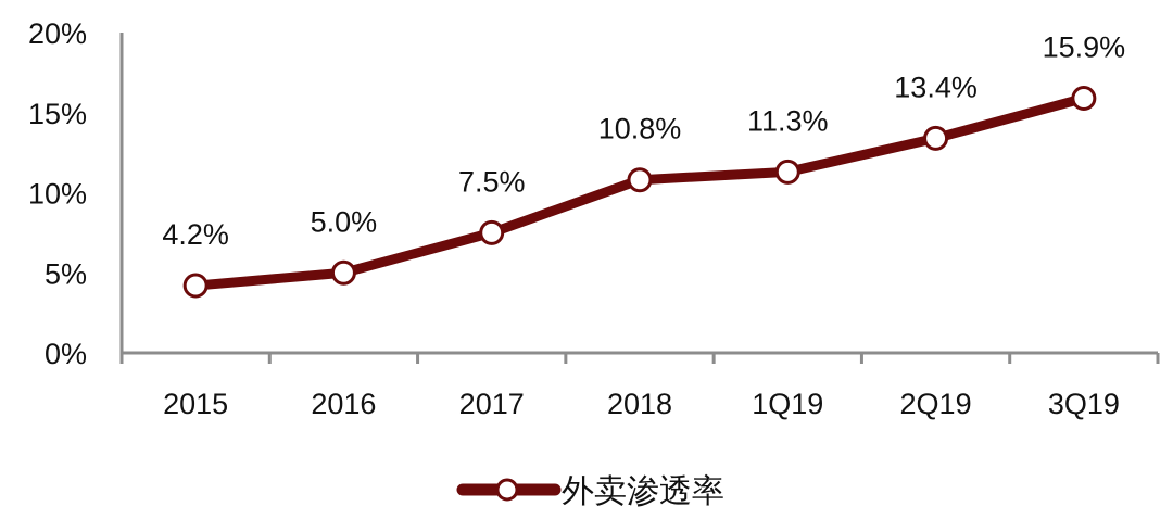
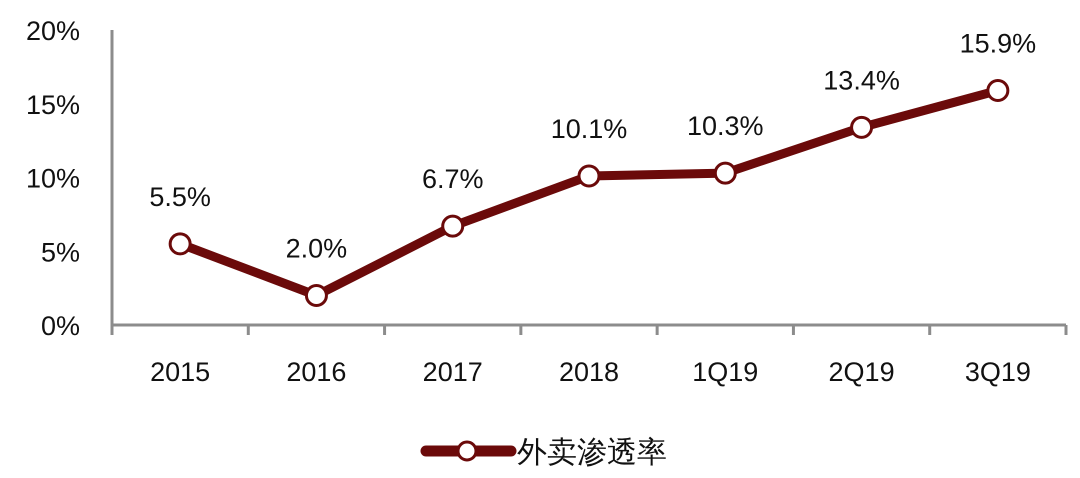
2015: 4.2% -> 5.5%
2016: 5.0% -> 2.0%
2017: 7.5% -> 6.7%
2018: 10.8% -> 10.1%
1Q19: 11.3% -> 10.3%
